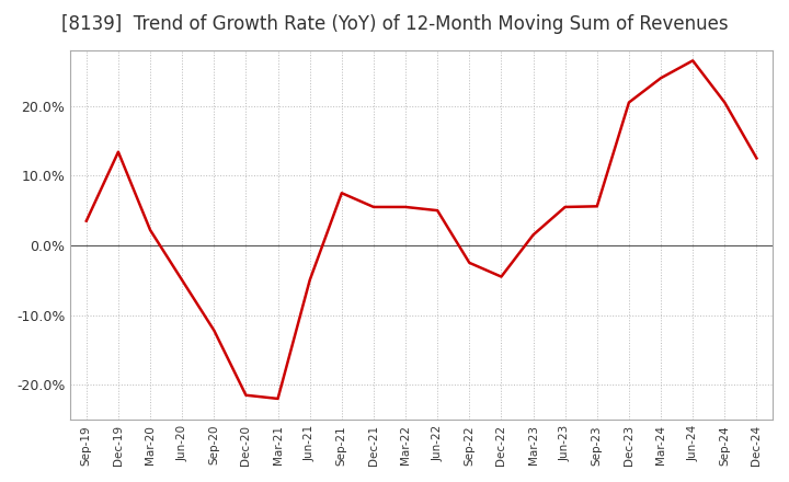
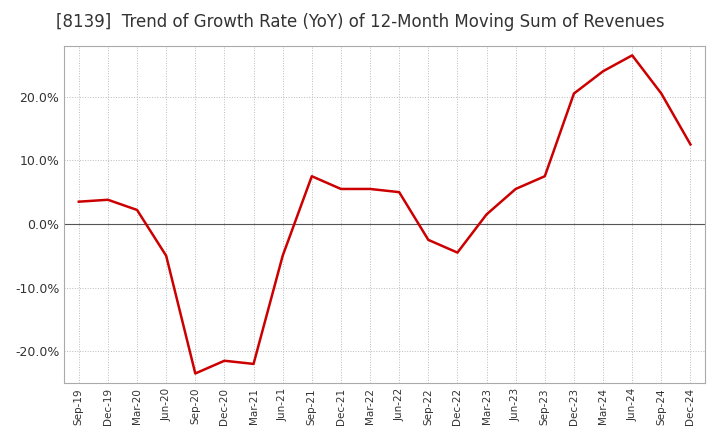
Dec-19: 13.4% -> 3.8%
Sep-20: -12.2% -> -23.5%
Sep-23: 5.6% -> 7.5%
